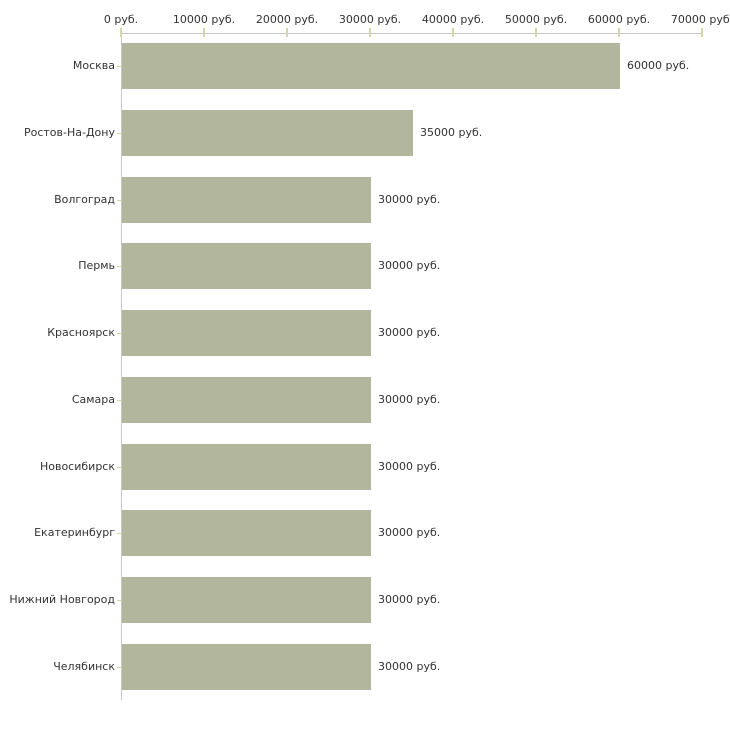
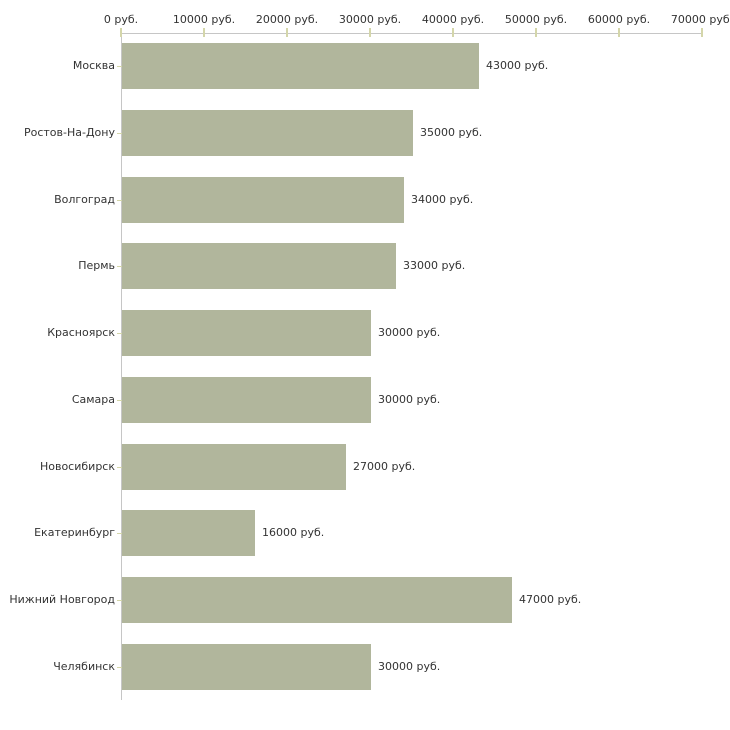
Москва: 60000 -> 43000
Волгоград: 30000 -> 34000
Пермь: 30000 -> 33000
Новосибирск: 30000 -> 27000
Екатеринбург: 30000 -> 16000
Нижний Новгород: 30000 -> 47000
